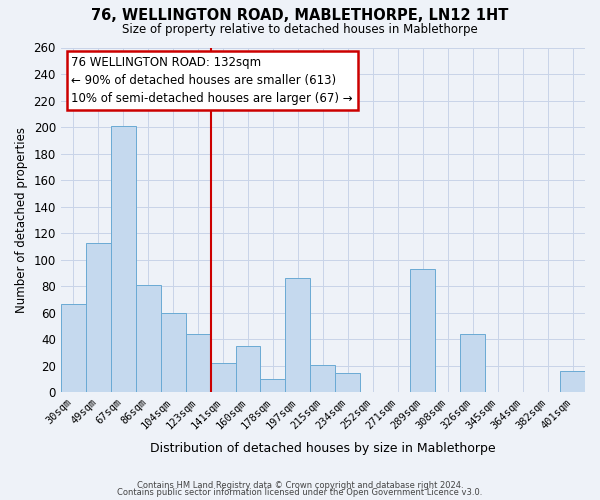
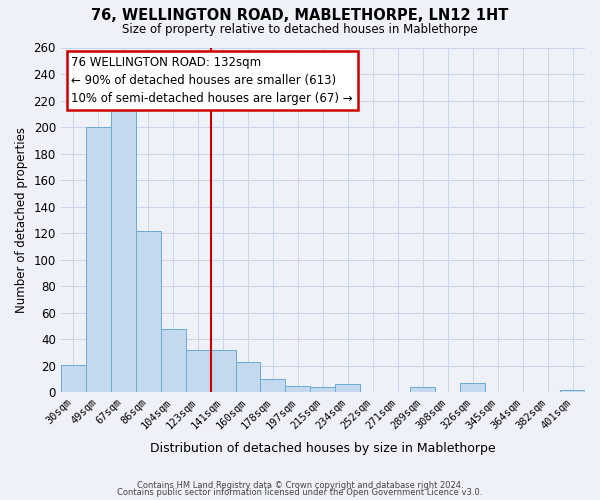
30sqm: 67 -> 21
49sqm: 113 -> 200
67sqm: 201 -> 213
86sqm: 81 -> 122
104sqm: 60 -> 48
123sqm: 44 -> 32
141sqm: 22 -> 32
160sqm: 35 -> 23
197sqm: 86 -> 5
215sqm: 21 -> 4
234sqm: 15 -> 6
289sqm: 93 -> 4
326sqm: 44 -> 7
401sqm: 16 -> 2
